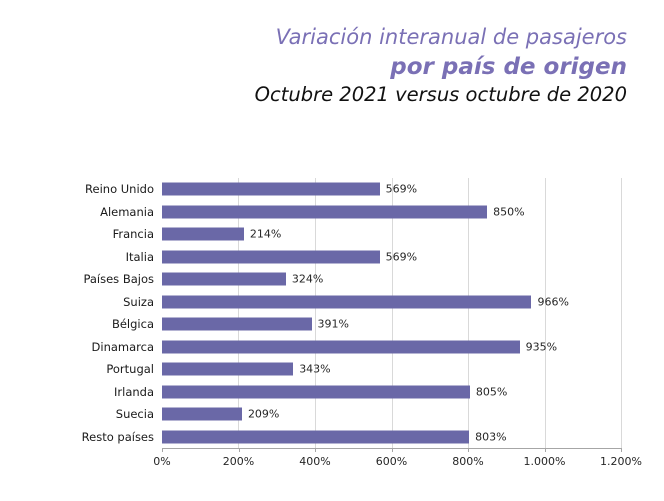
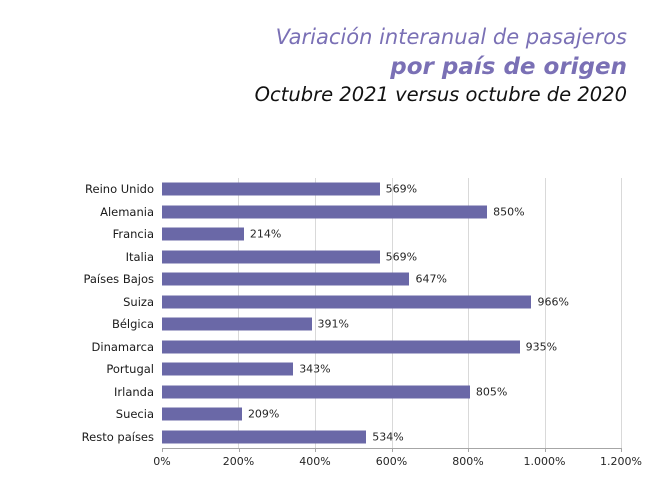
Países Bajos: 324% -> 647%
Resto países: 803% -> 534%
